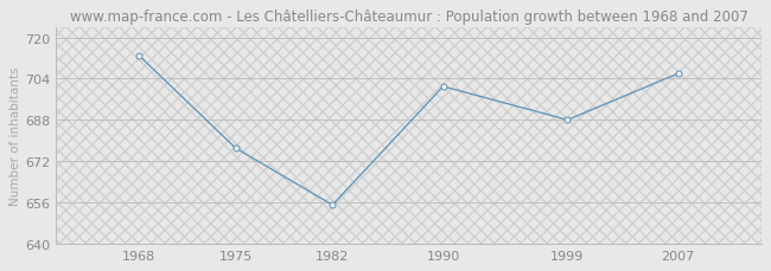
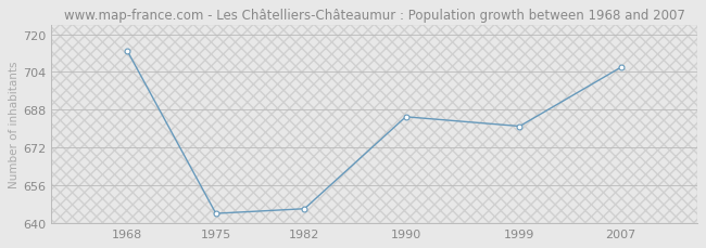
1975: 677 -> 644
1982: 655 -> 646
1990: 701 -> 685
1999: 688 -> 681
